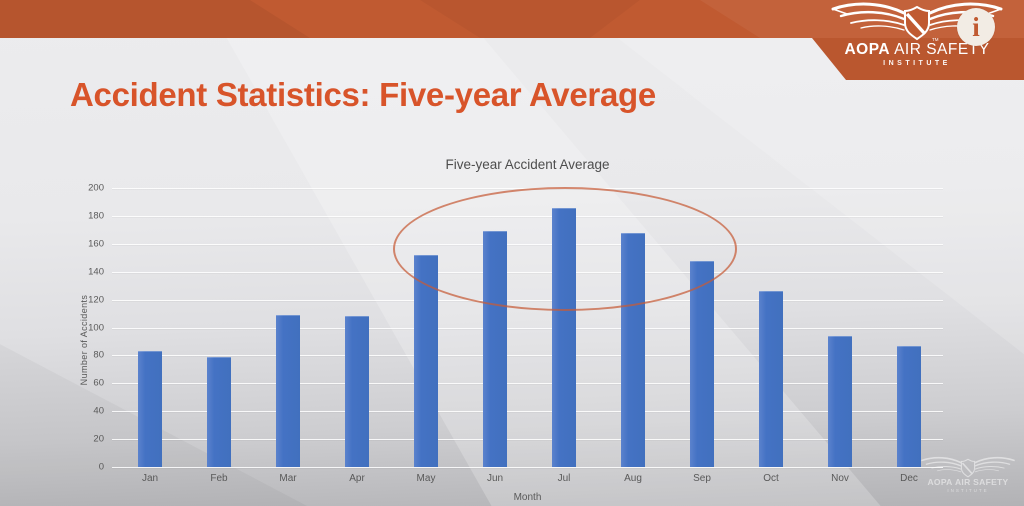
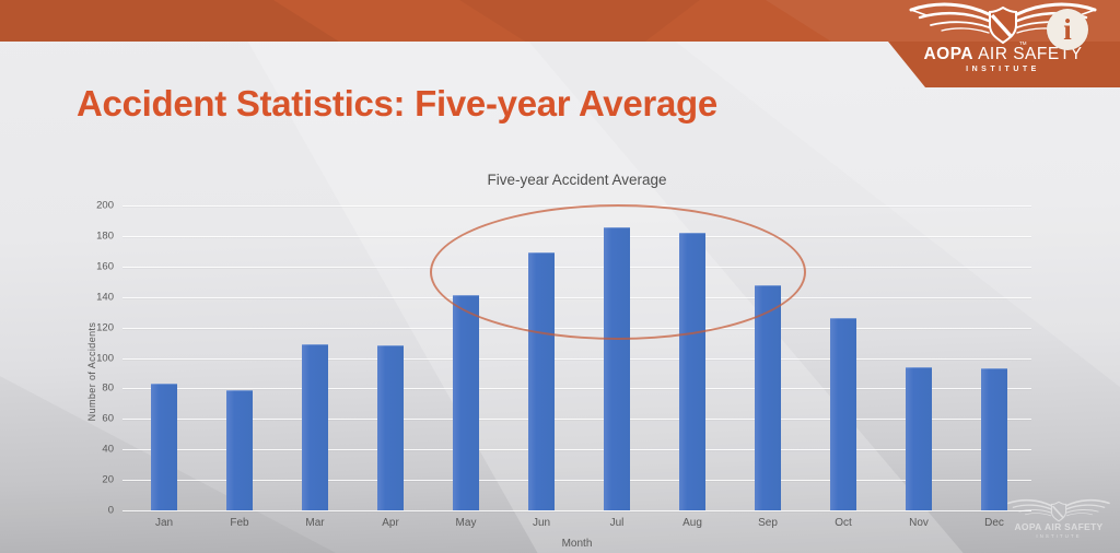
May: 152 -> 141
Aug: 168 -> 182
Dec: 87 -> 93
